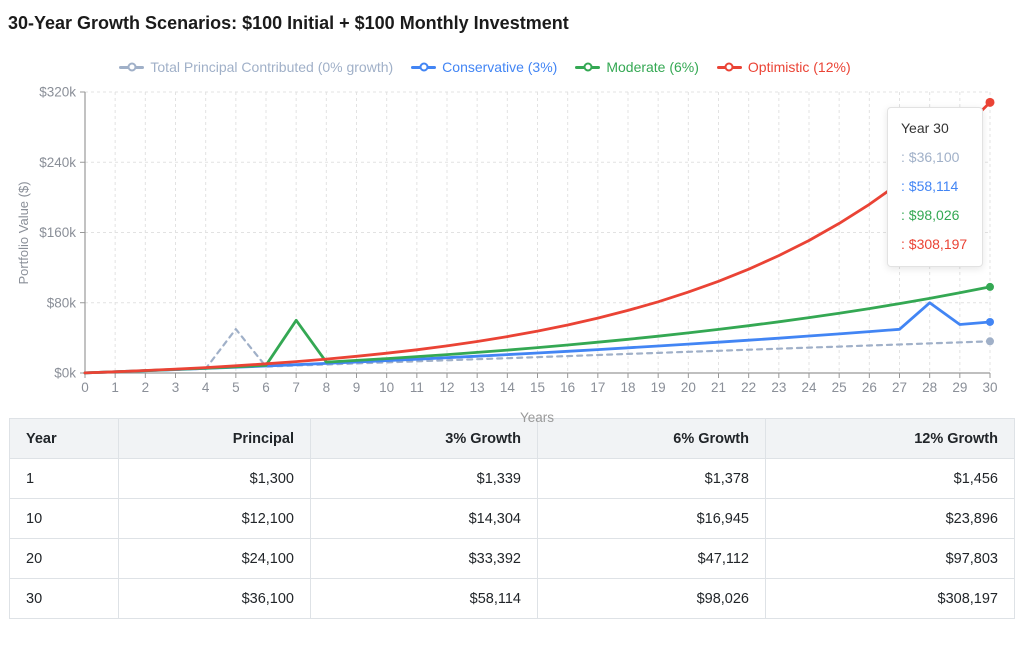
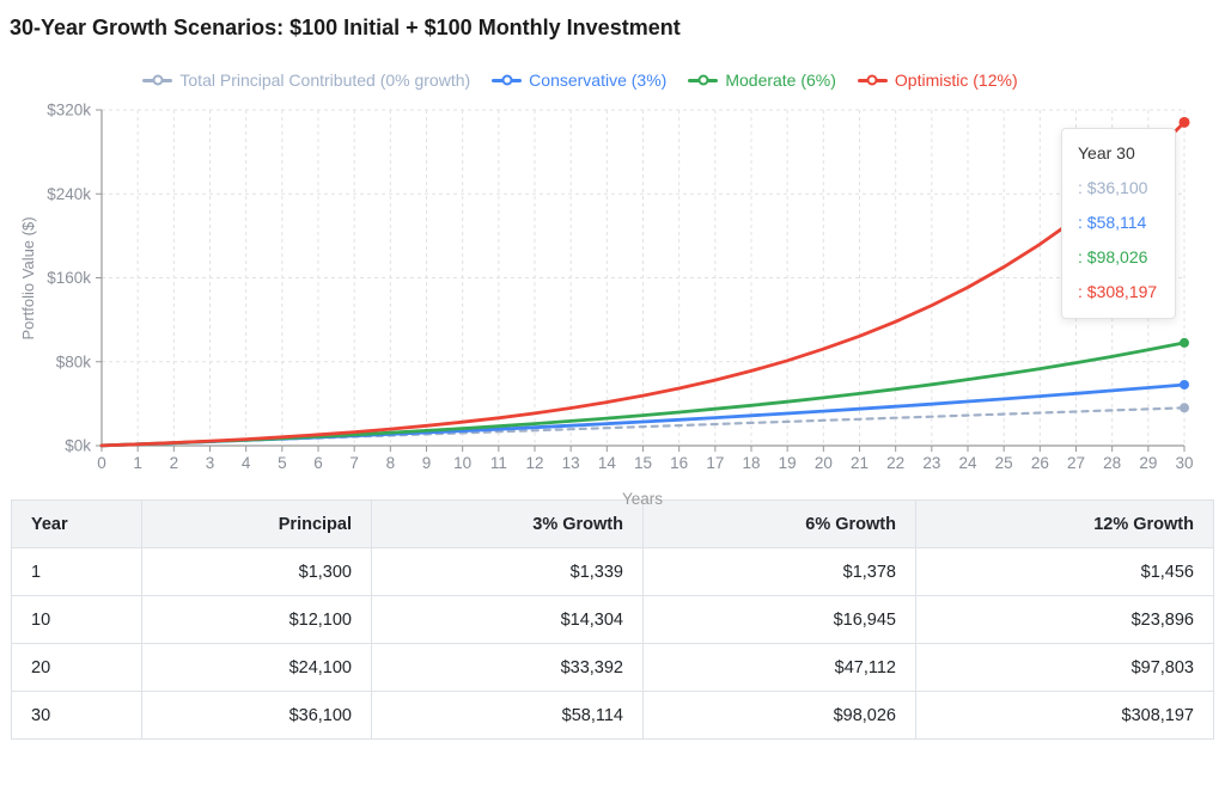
Total Principal Contributed (0% growth)/5: $50k -> $10k
Moderate (6%)/7: $60k -> $10k
Conservative (3%)/28: $80k -> $50k
